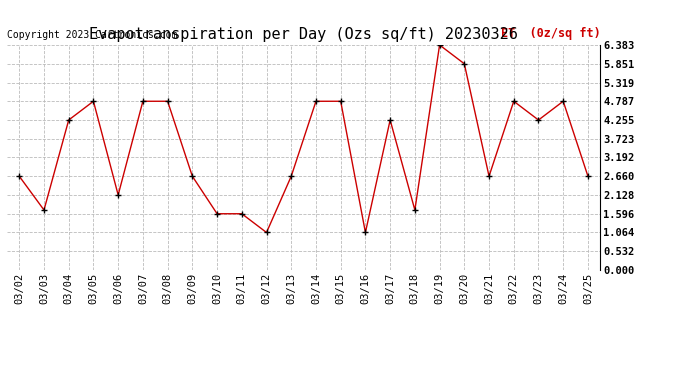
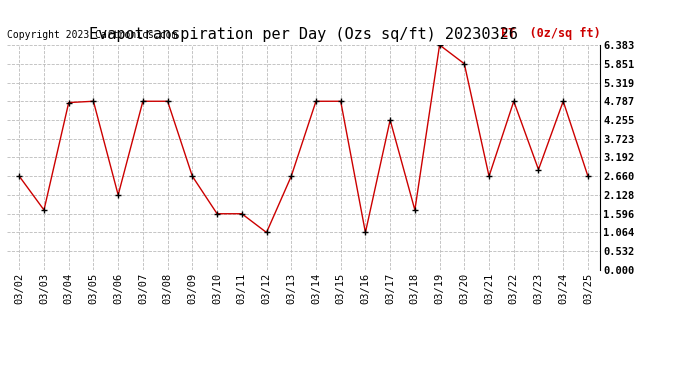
03/04: 4.25 -> 4.75
03/23: 4.25 -> 2.85
